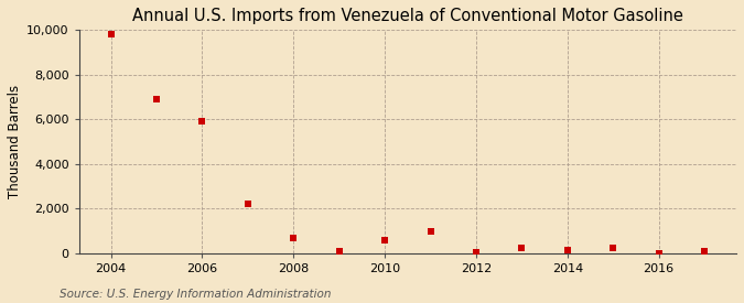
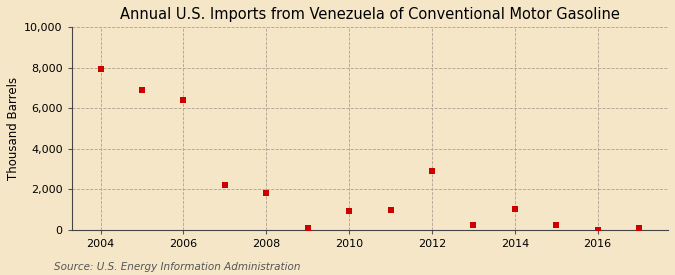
2004: 9,800 -> 7,950
2006: 5,900 -> 6,400
2008: 700 -> 1,800
2010: 600 -> 950
2012: 20 -> 2,900
2014: 130 -> 1,050
